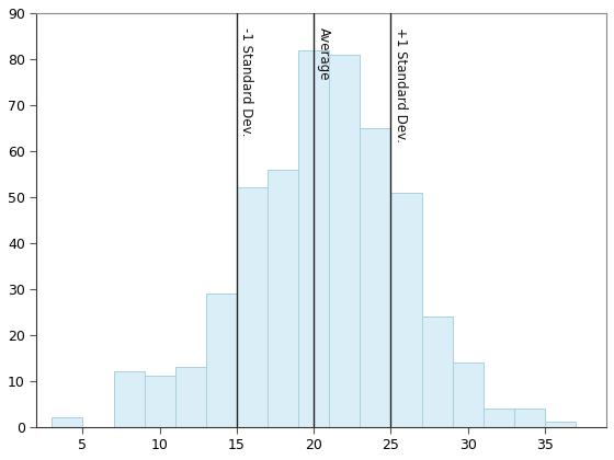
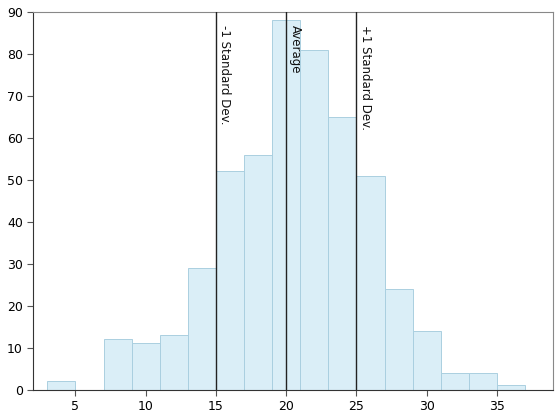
20: 82 -> 88
